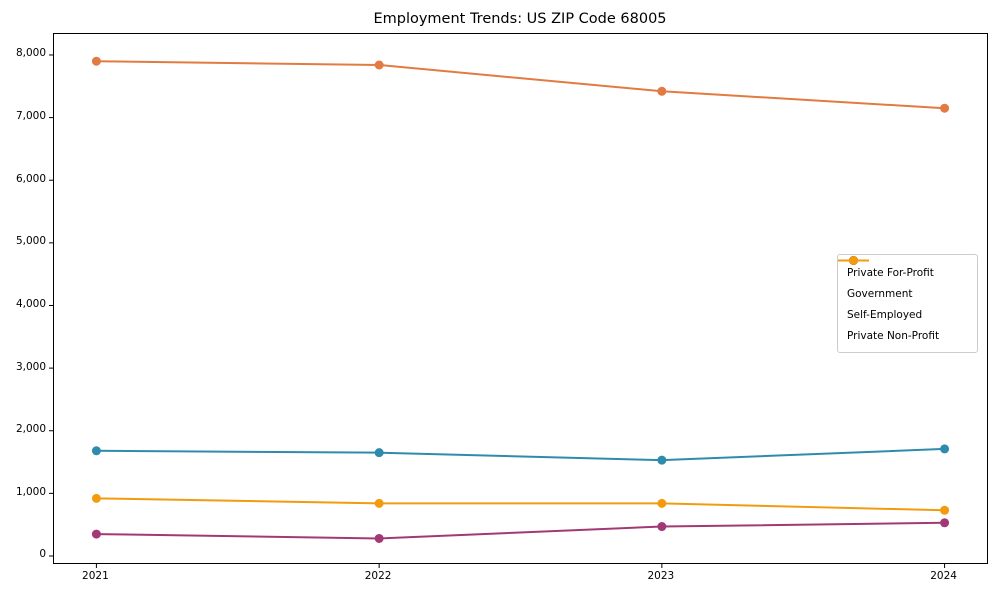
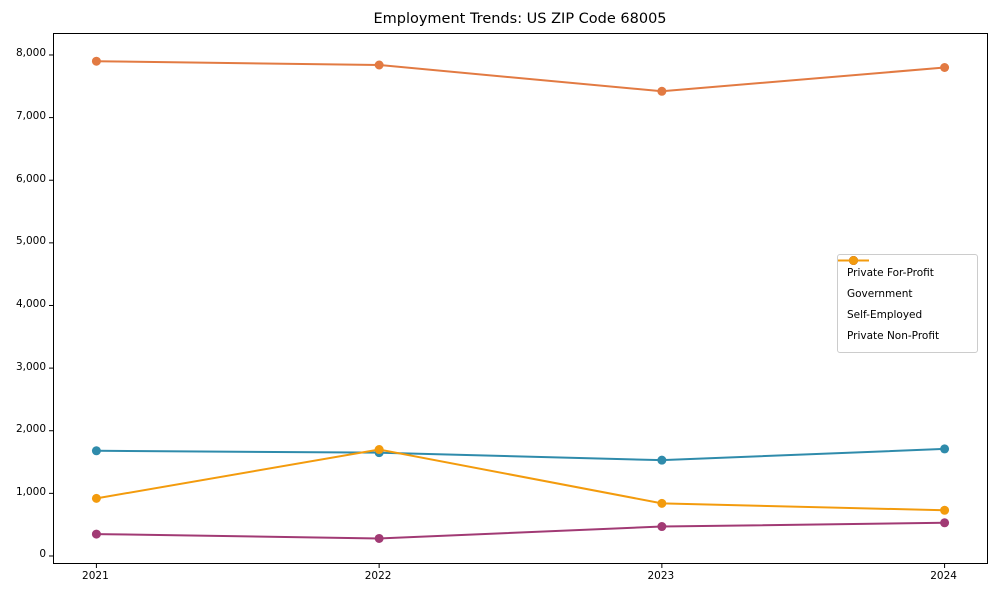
Private Non-Profit/2022: 800 -> 1700
Private For-Profit/2024: 7200 -> 7800
